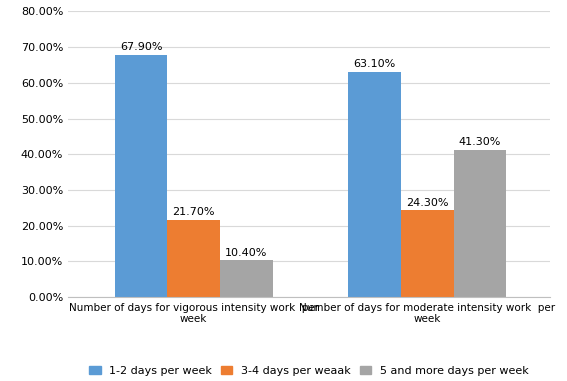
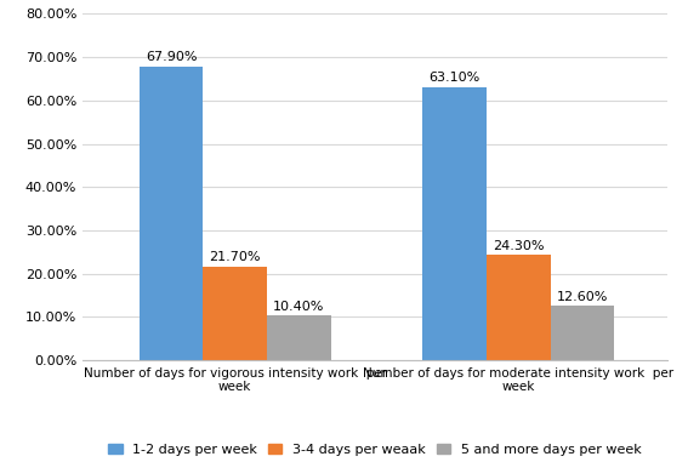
5 and more days per week/Number of days for moderate intensity work per week: 41.30% -> 12.60%
